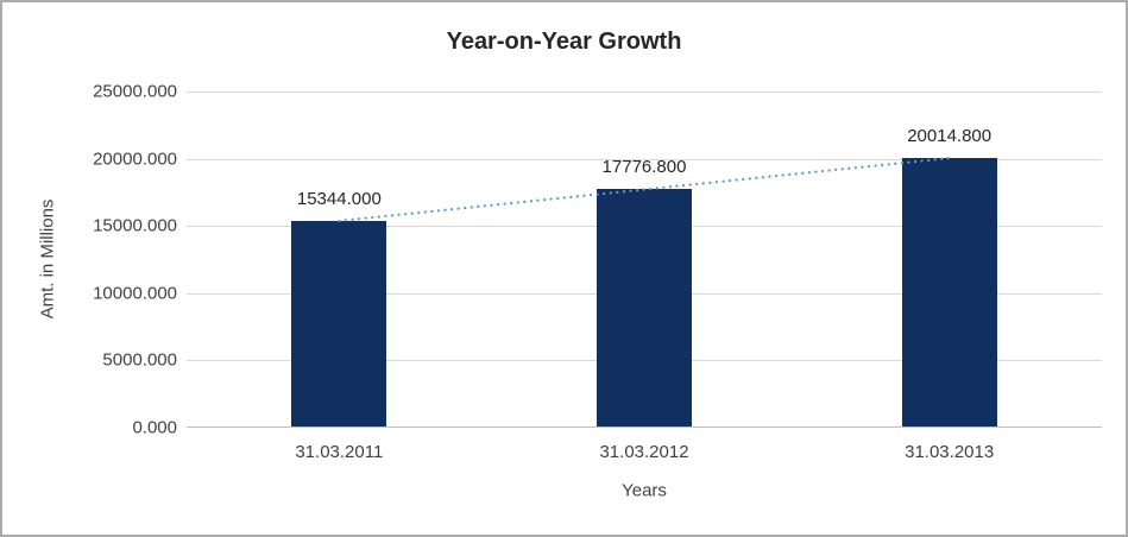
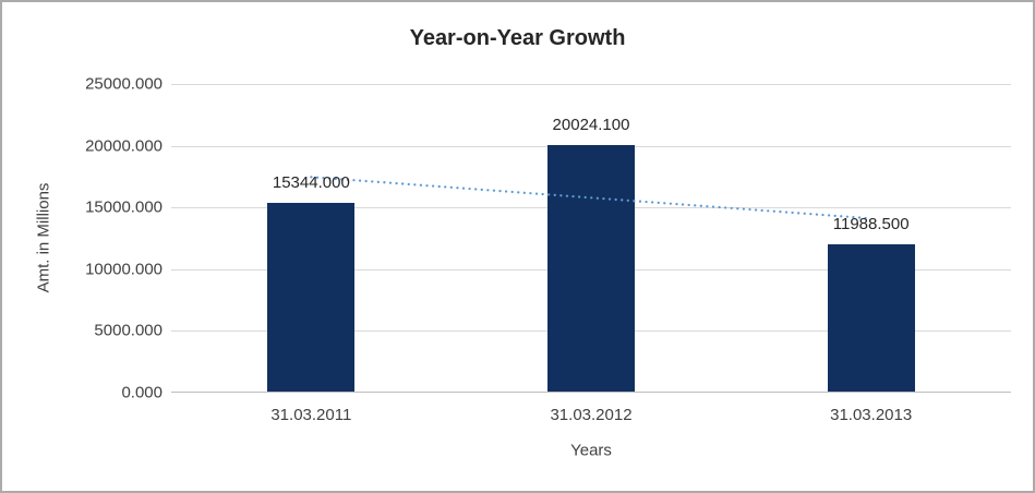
31.03.2012: 17776.800 -> 20024.100
31.03.2013: 20014.800 -> 11988.500
